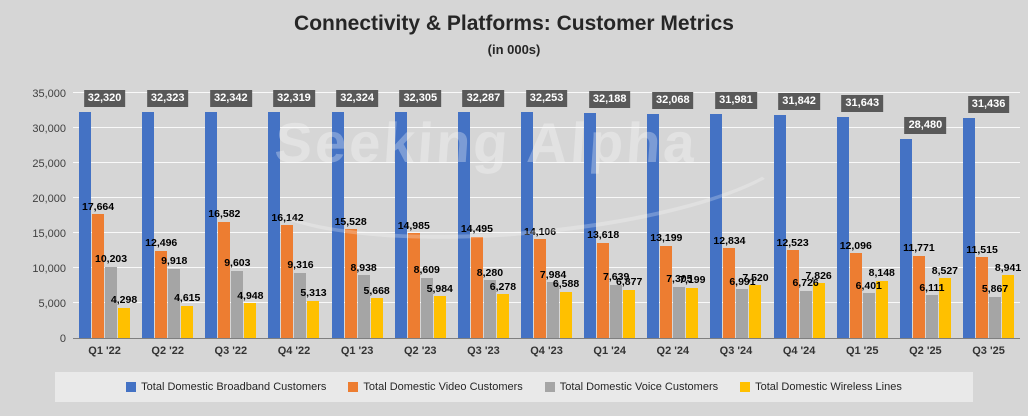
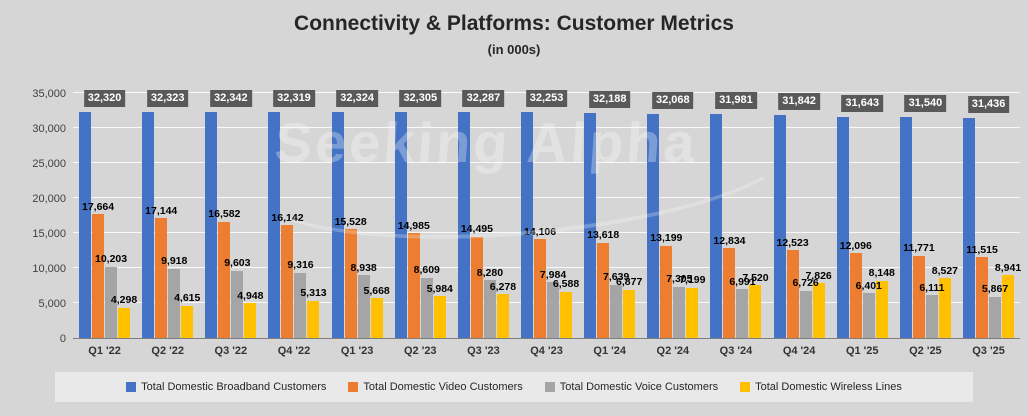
Total Domestic Video Customers/Q2 '22: 12,496 -> 17,144
Total Domestic Broadband Customers/Q2 '25: 28,480 -> 31,540
